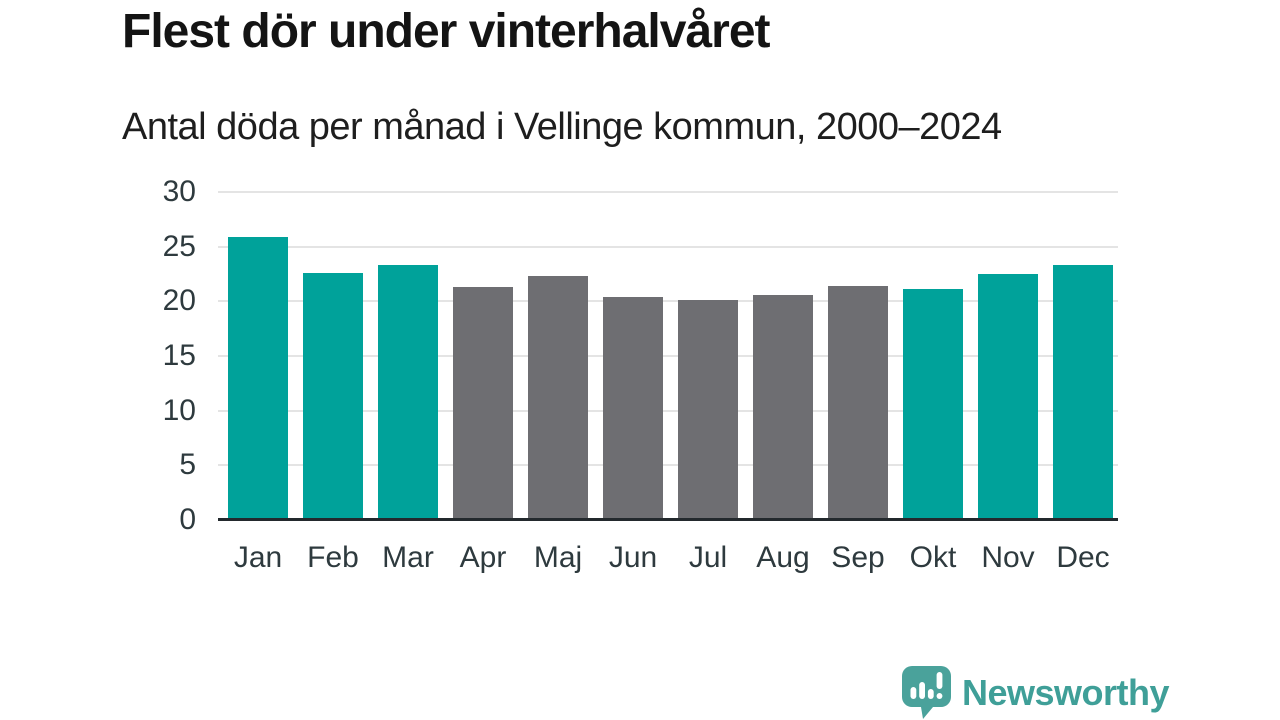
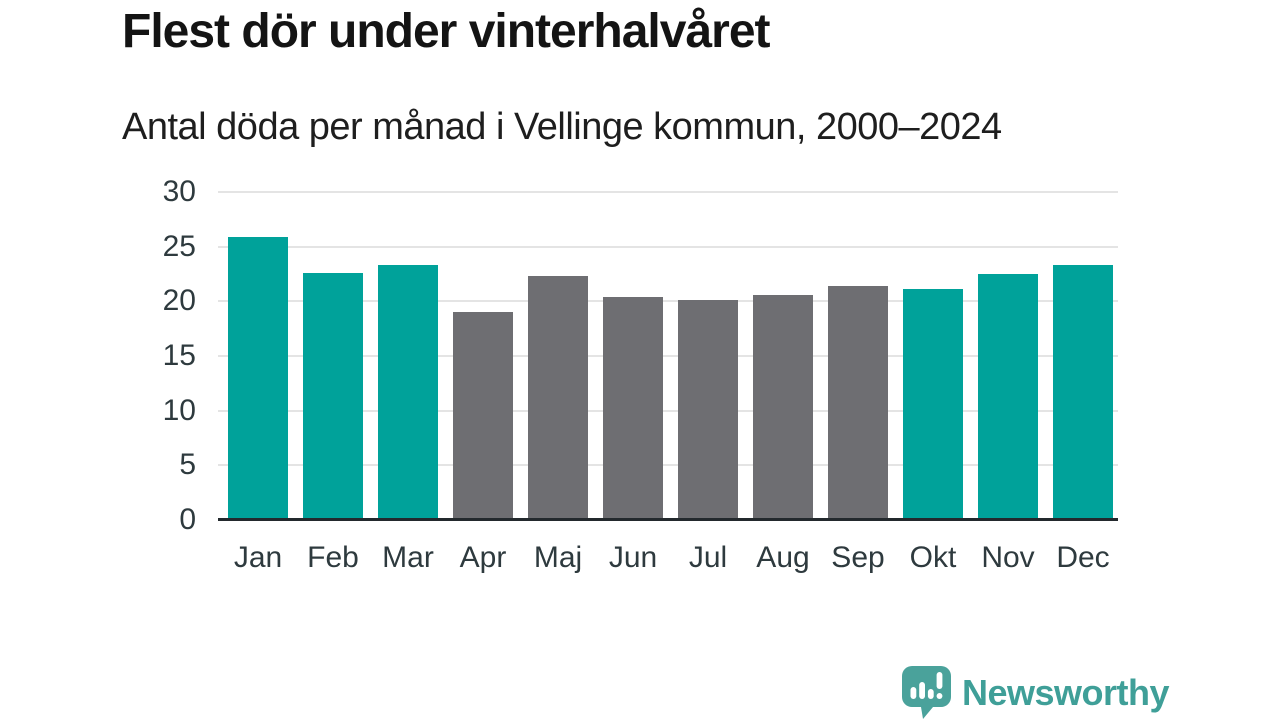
Apr: 21.3 -> 19.0
